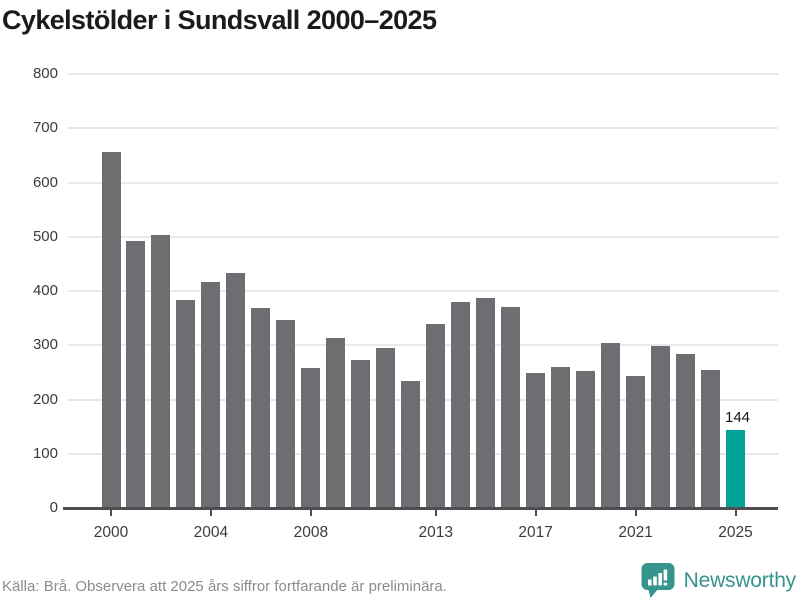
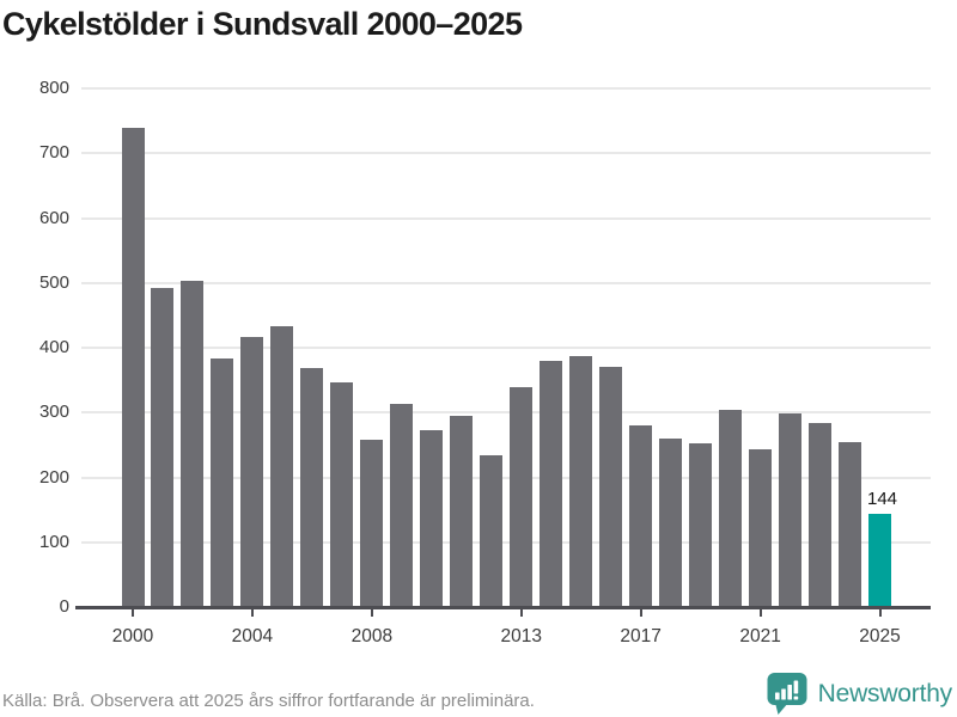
2000: 660 -> 740
2017: 250 -> 280
